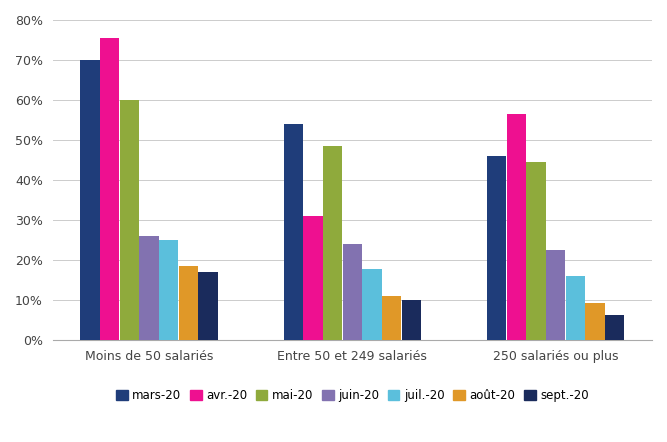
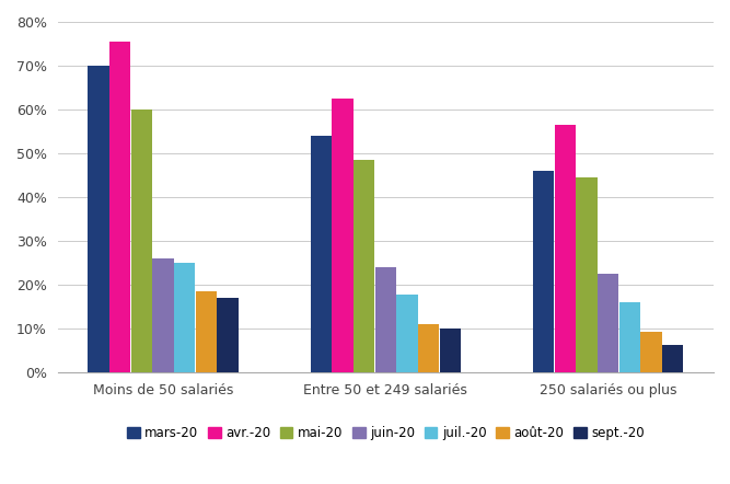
avr.-20/Entre 50 et 249 salariés: 31.0% -> 62.5%
